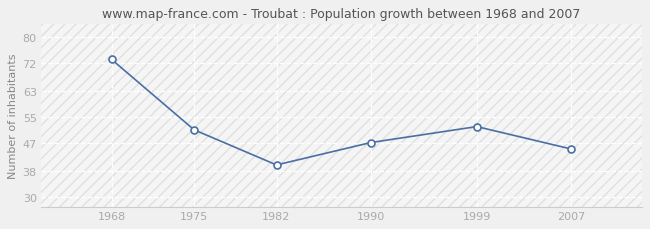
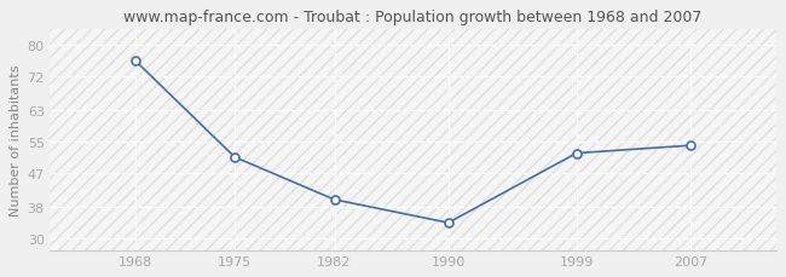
1968: 73 -> 76
1990: 47 -> 34
2007: 45 -> 54
